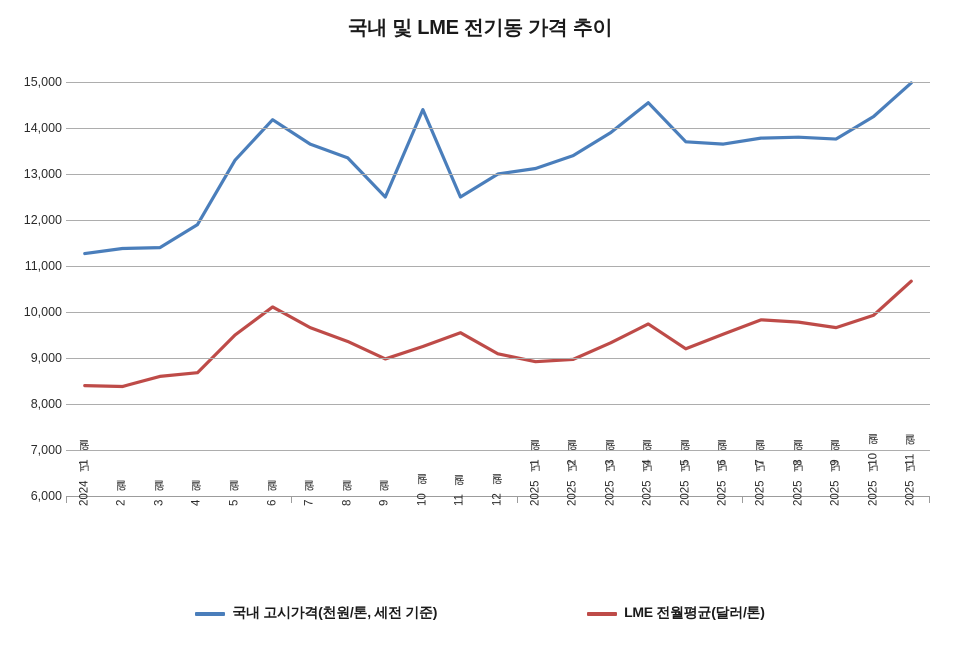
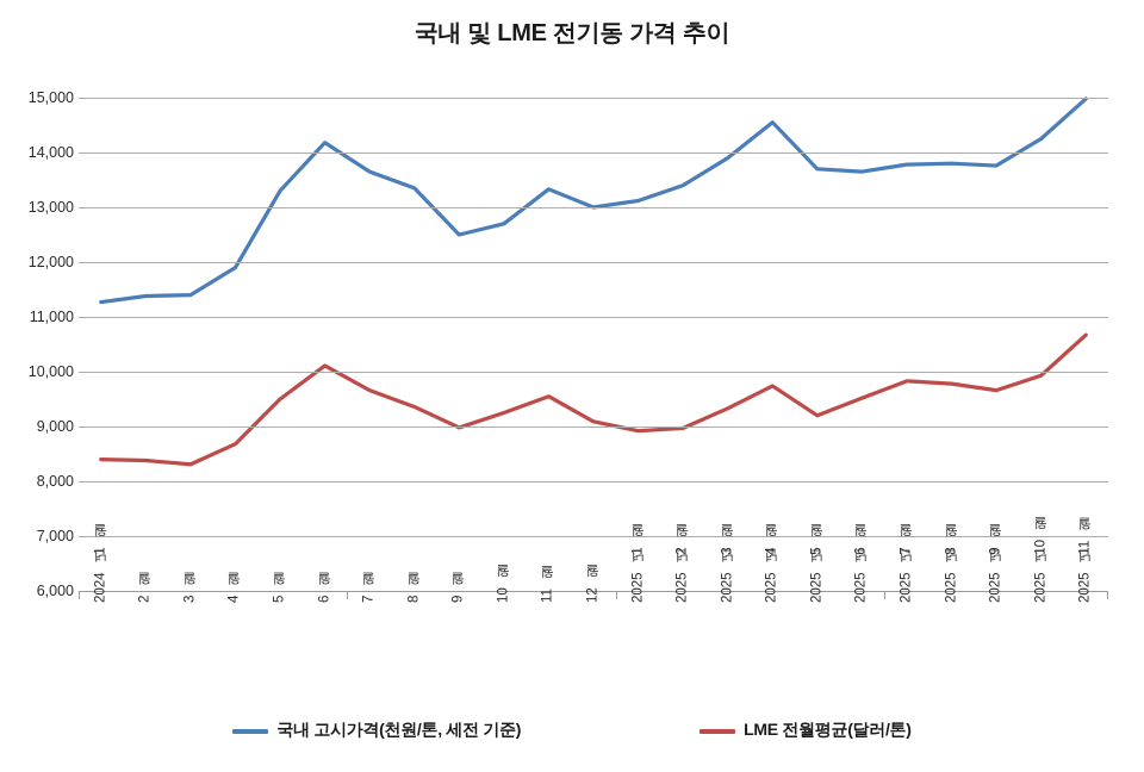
LME 전월평균(달러/톤)/3월: 8600 -> 8300
국내 고시가격(천원/톤, 세전 기준)/10월: 14400 -> 12700
국내 고시가격(천원/톤, 세전 기준)/11월: 12500 -> 13300
